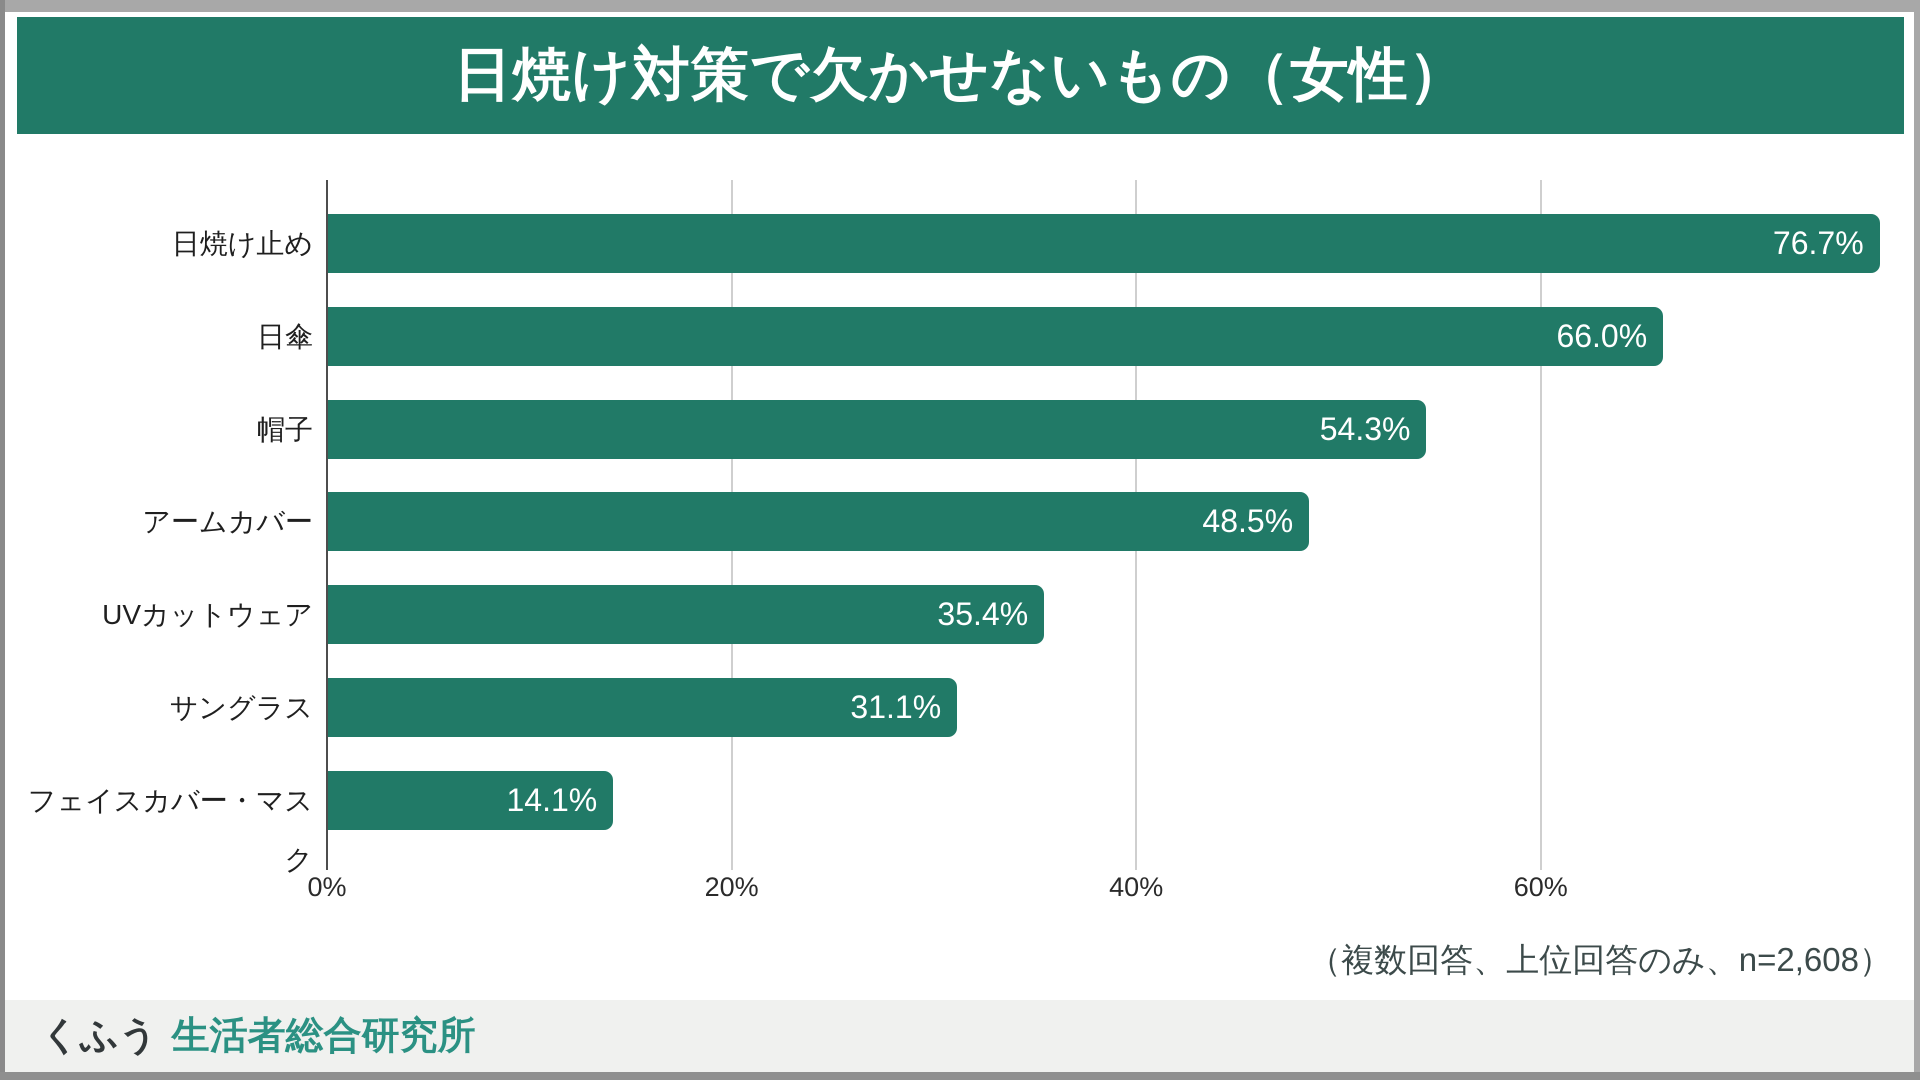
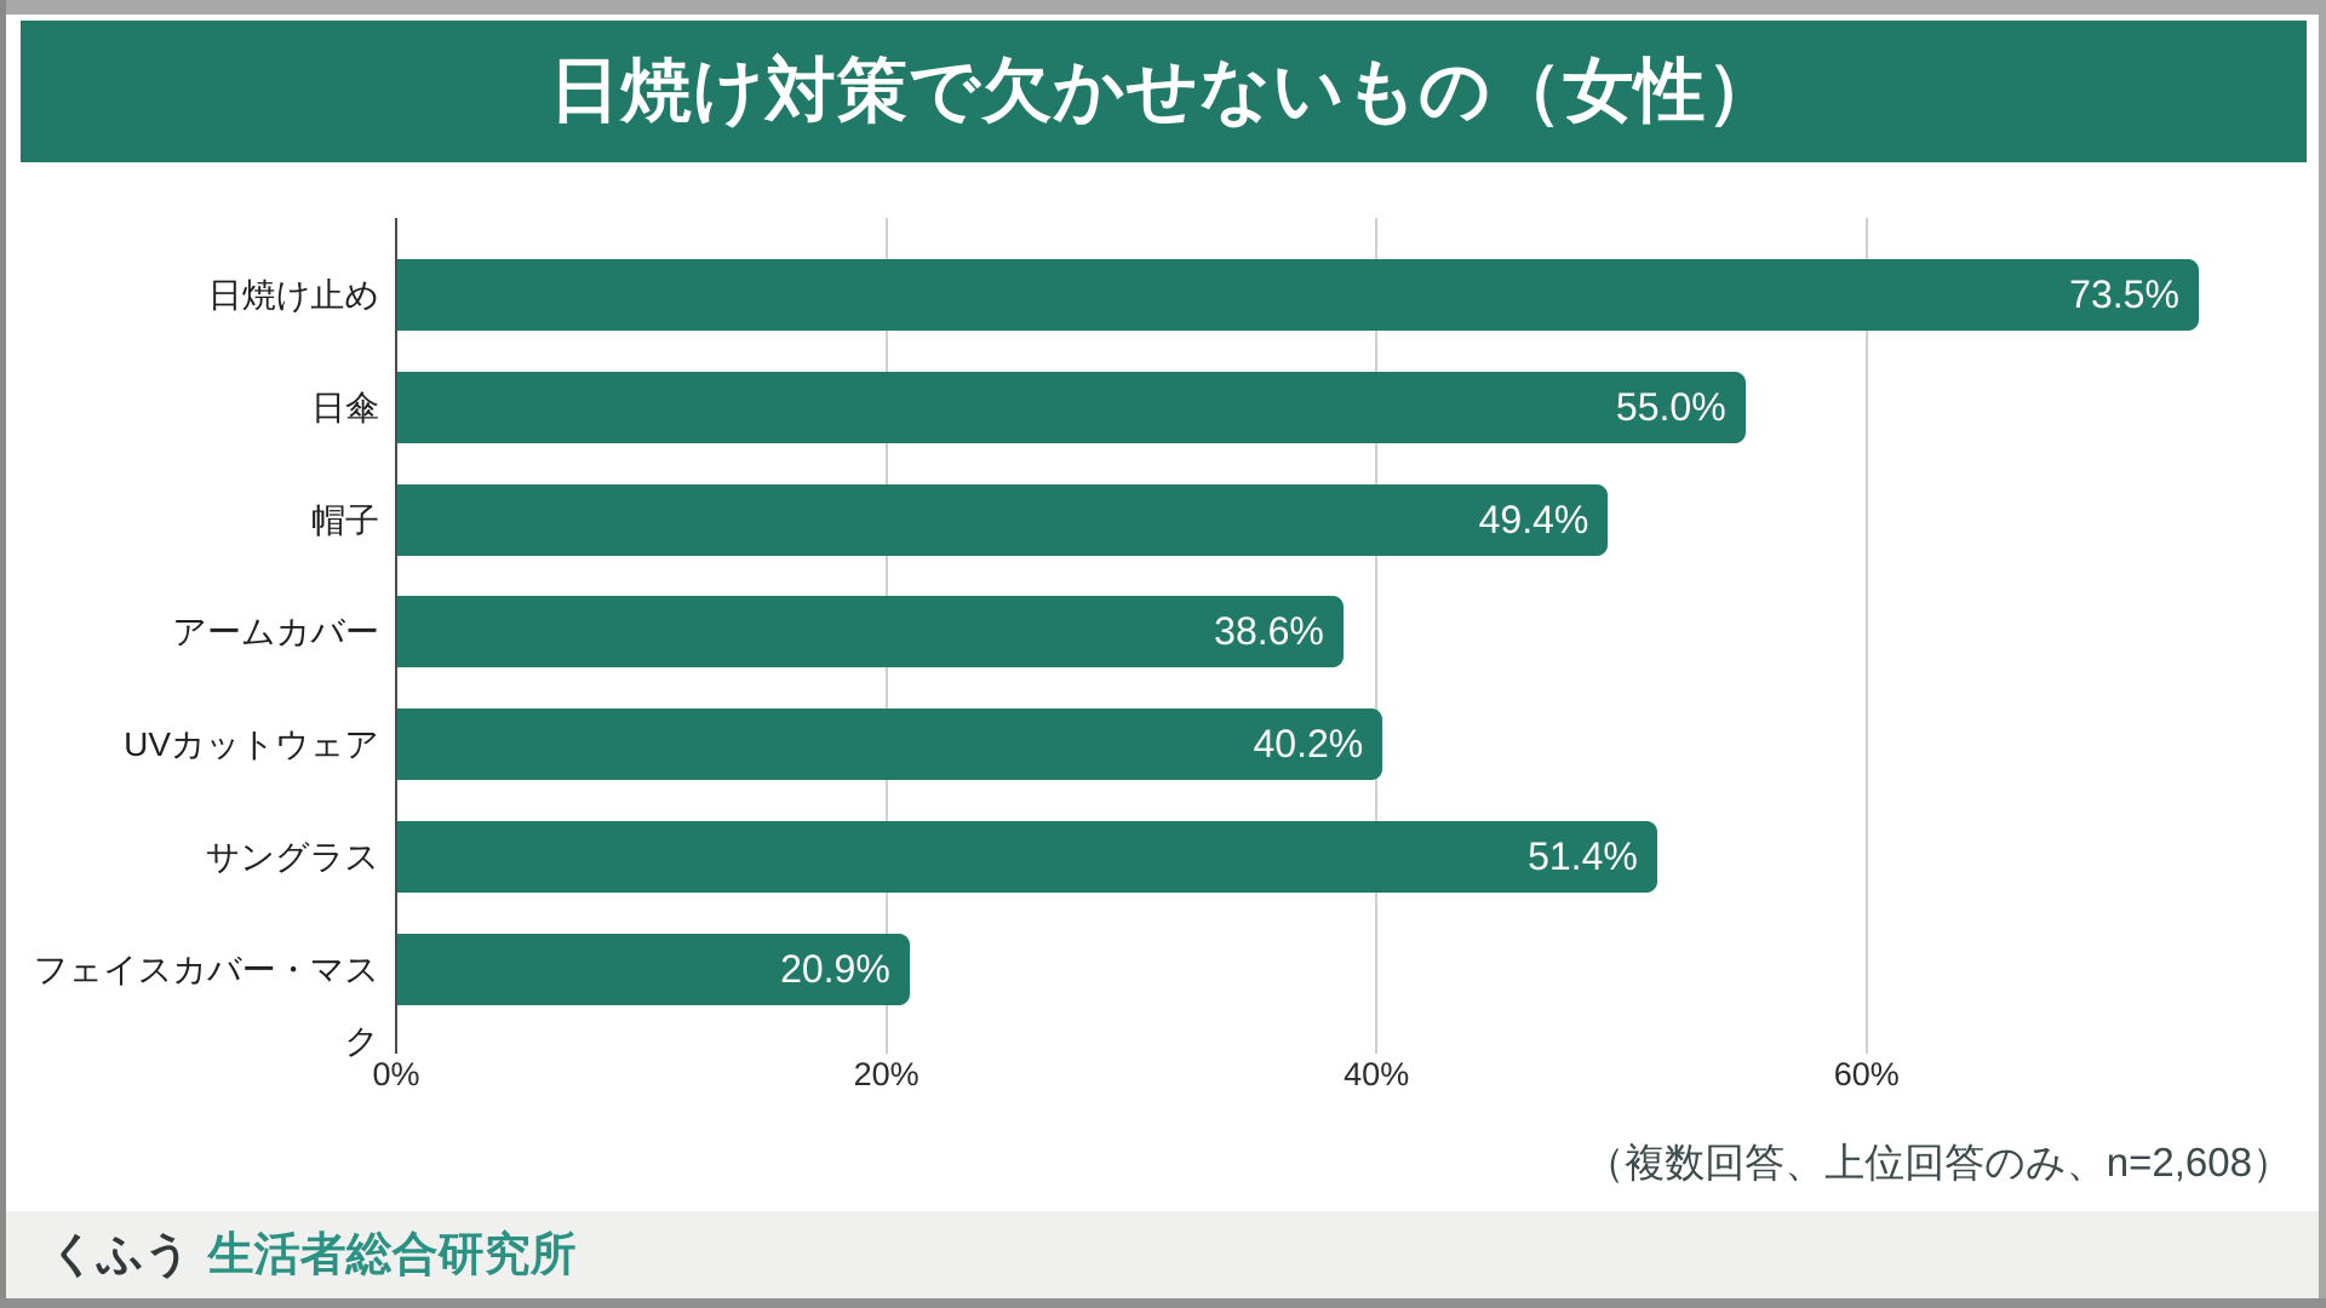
日焼け止め: 76.7% -> 73.5%
日傘: 66.0% -> 55.0%
帽子: 54.3% -> 49.4%
アームカバー: 48.5% -> 38.6%
UVカットウェア: 35.4% -> 40.2%
サングラス: 31.1% -> 51.4%
フェイスカバー・マスク: 14.1% -> 20.9%
